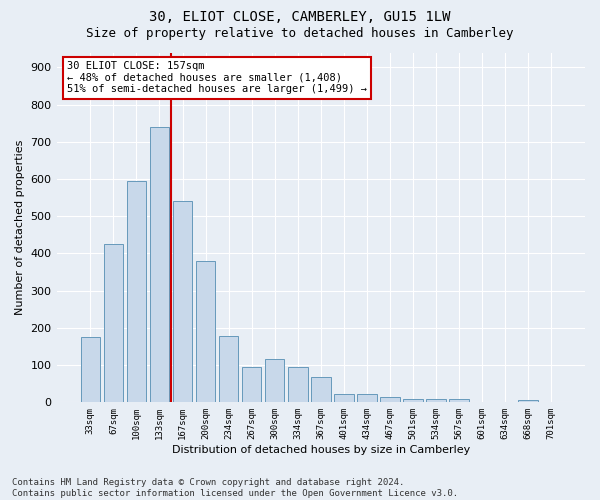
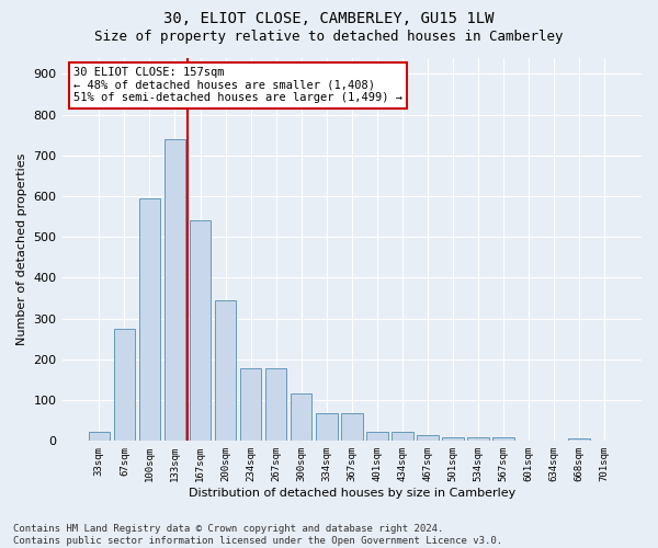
33sqm: 175 -> 22
67sqm: 425 -> 275
200sqm: 380 -> 345
267sqm: 95 -> 178
334sqm: 95 -> 67
